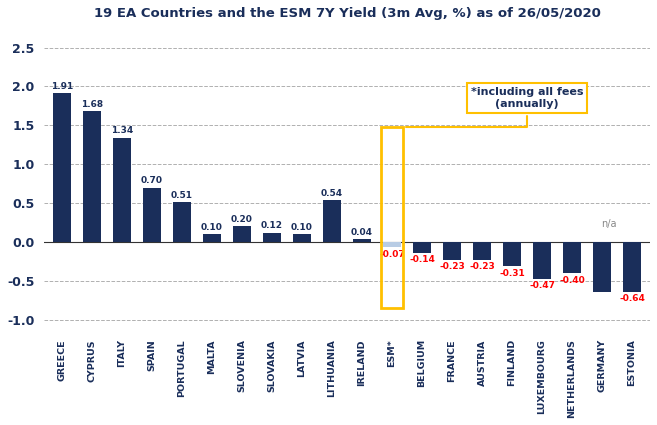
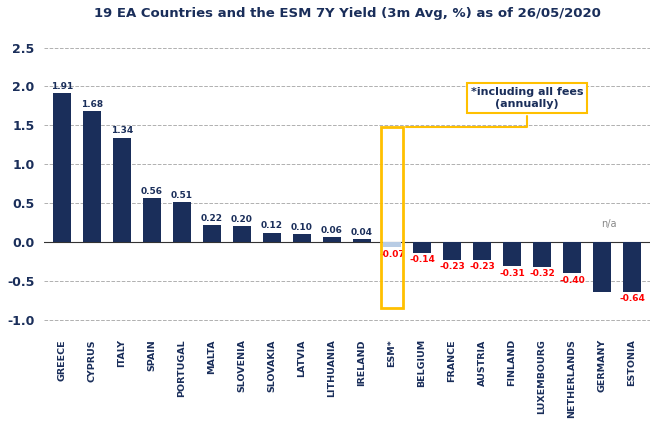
SPAIN: 0.70 -> 0.56
MALTA: 0.10 -> 0.22
LITHUANIA: 0.54 -> 0.06
LUXEMBOURG: -0.47 -> -0.32
